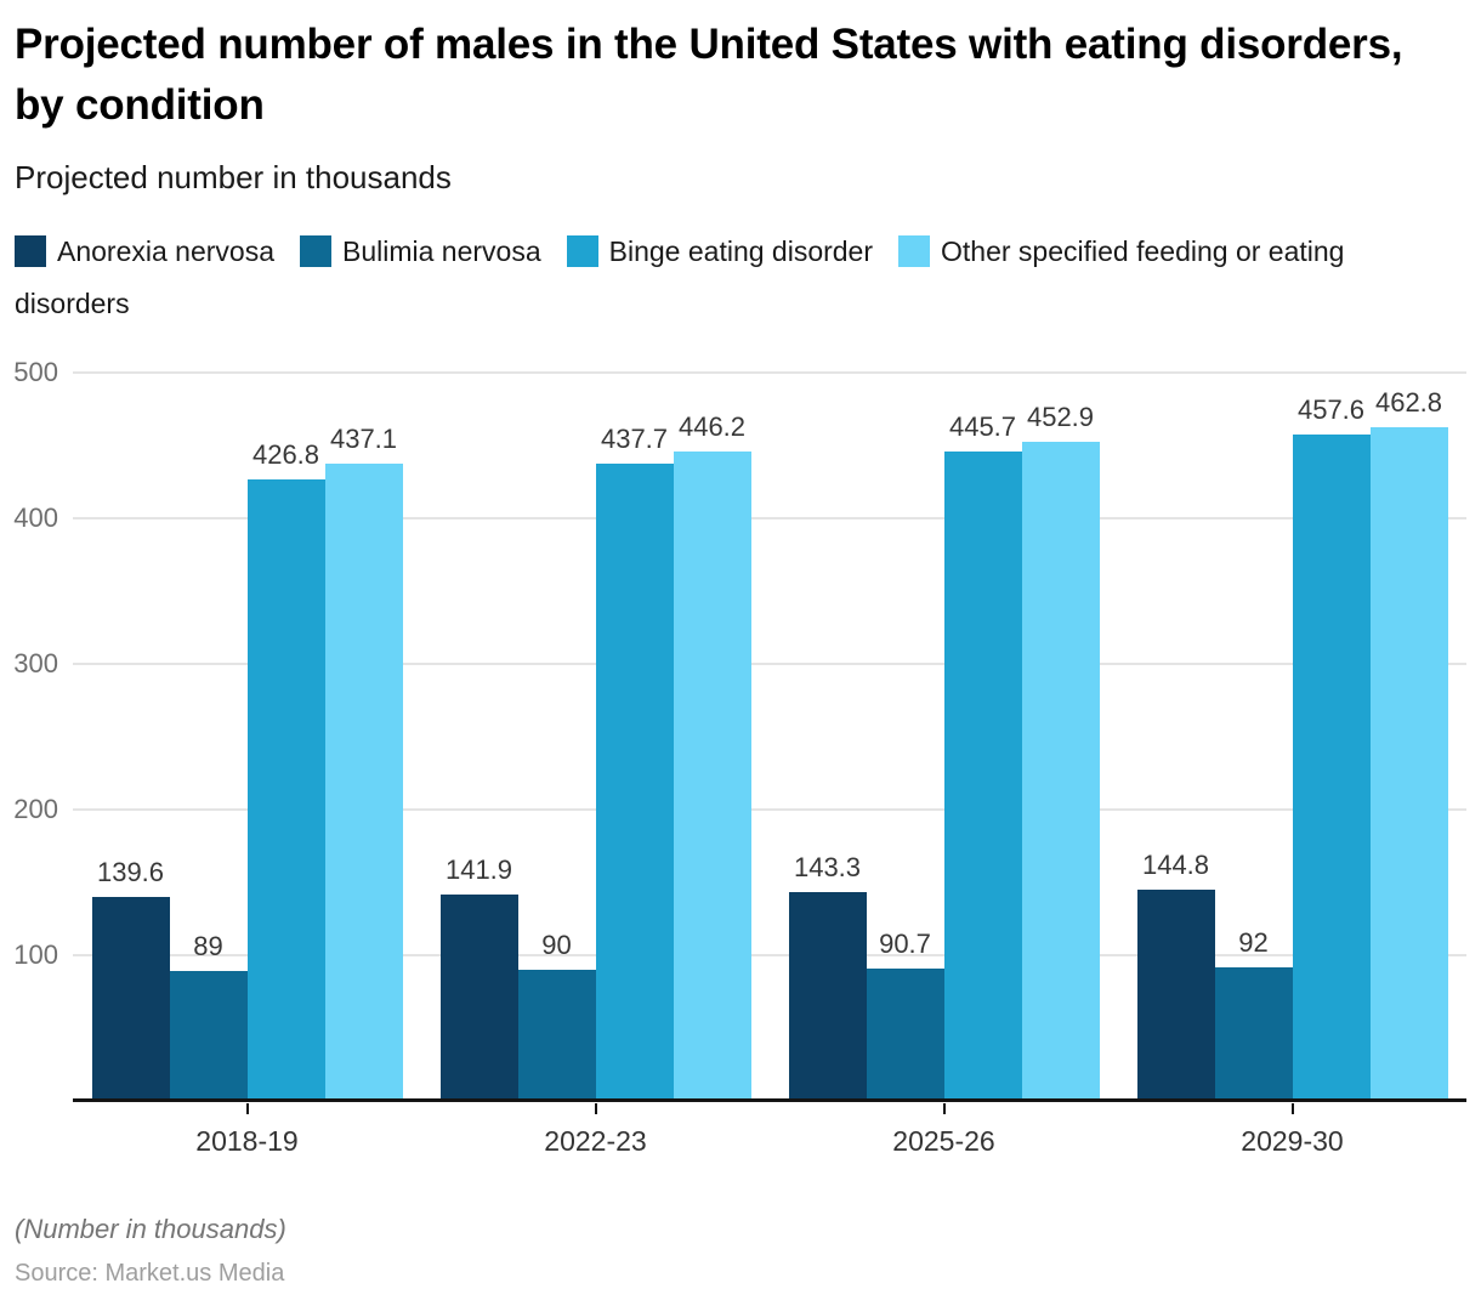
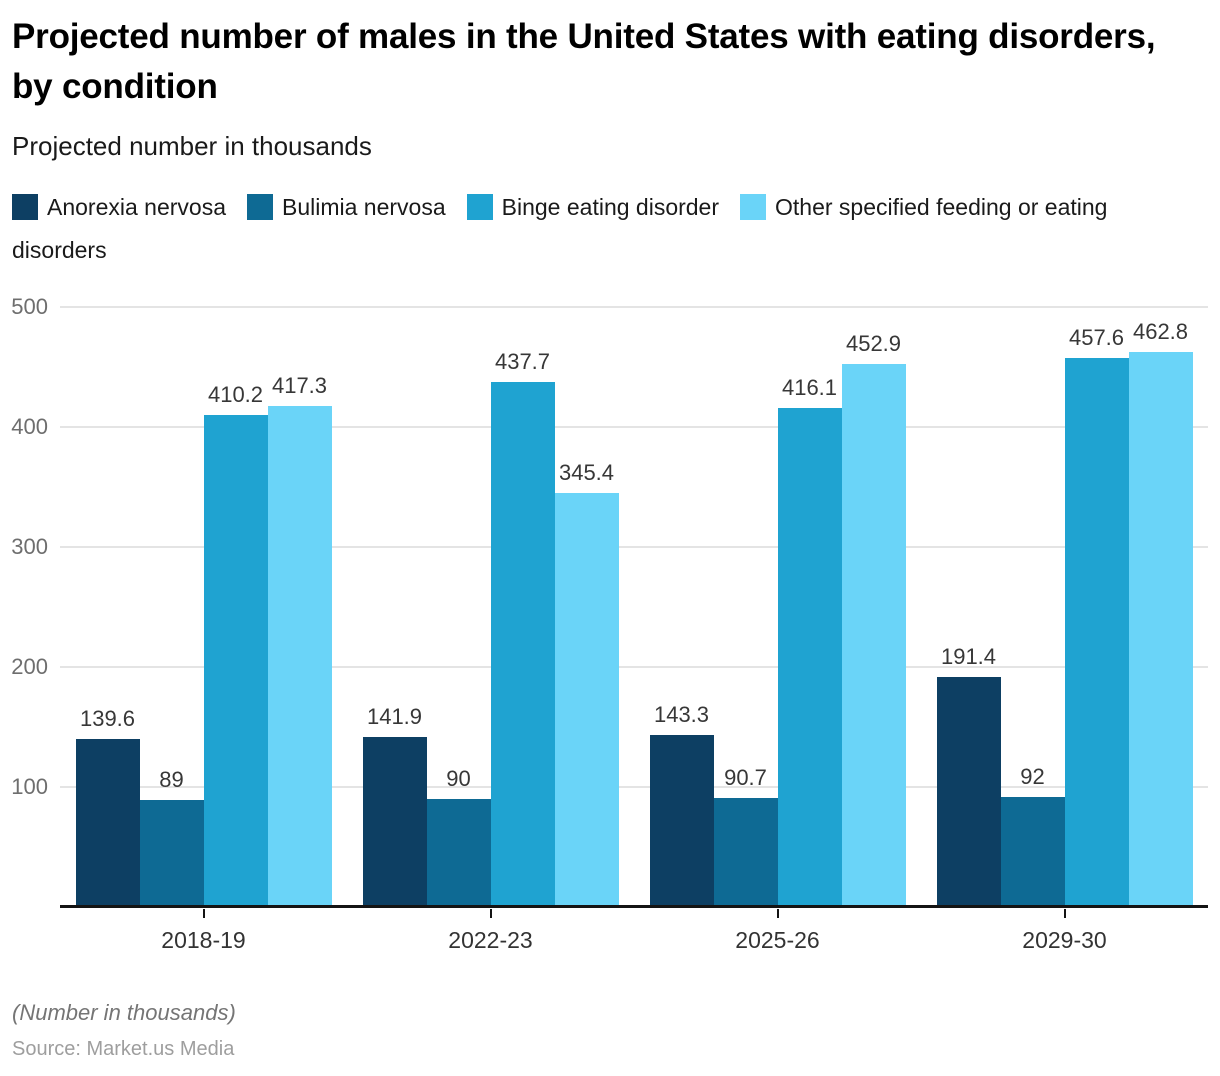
Binge eating disorder/2018-19: 426.8 -> 410.2
Other specified feeding or eating disorders/2018-19: 437.1 -> 417.3
Other specified feeding or eating disorders/2022-23: 446.2 -> 345.4
Binge eating disorder/2025-26: 445.7 -> 416.1
Anorexia nervosa/2029-30: 144.8 -> 191.4
